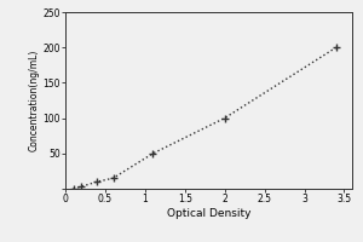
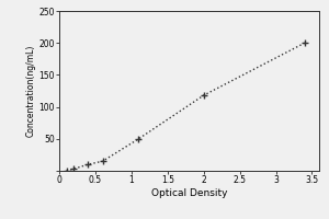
2: 100 -> 118
